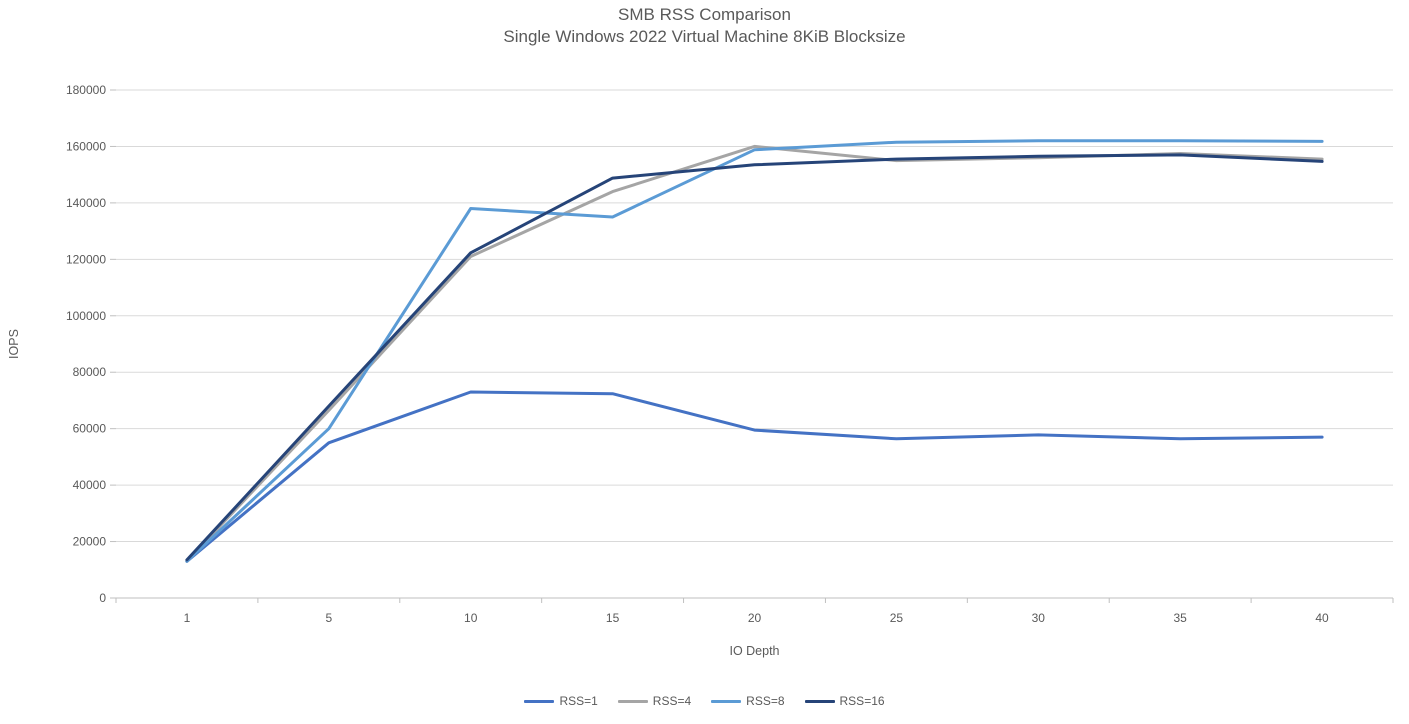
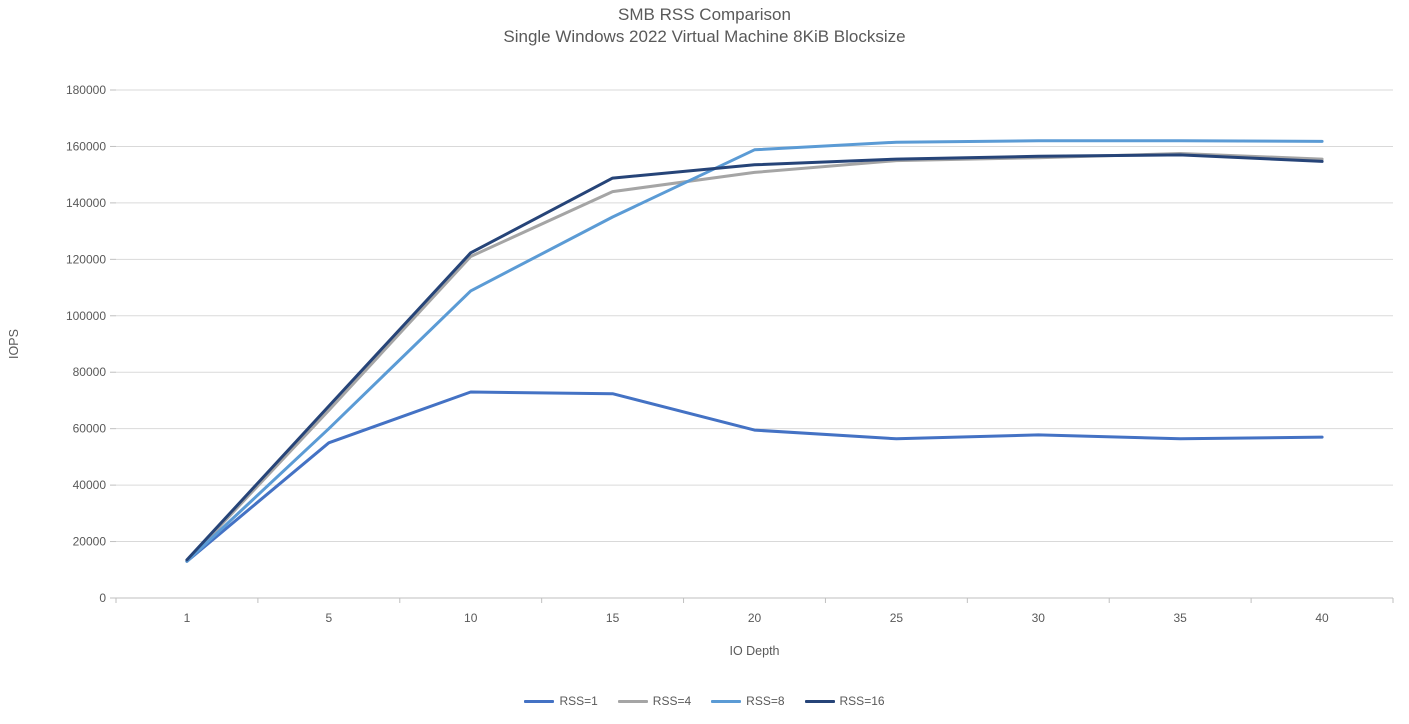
RSS=8/10: 138000 -> 109000
RSS=4/20: 160000 -> 151000
